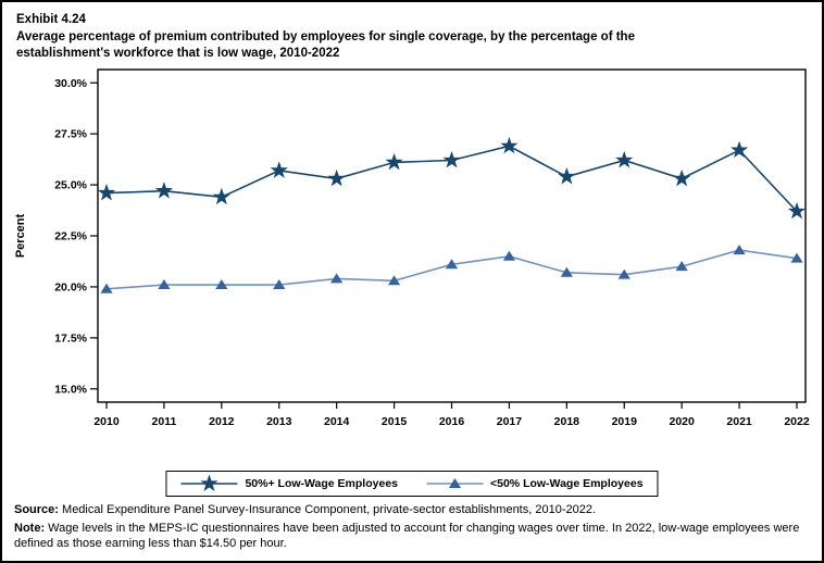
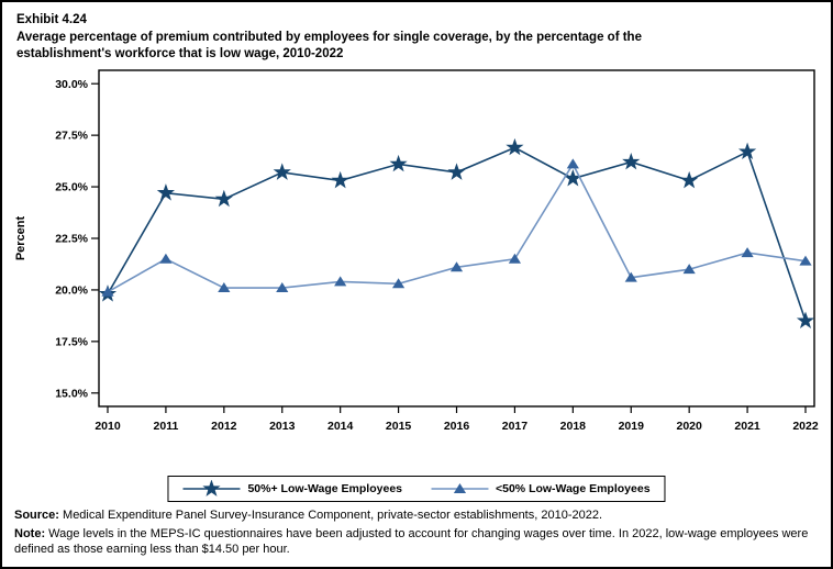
50%+ Low-Wage Employees/2010: 24.6% -> 19.8%
<50% Low-Wage Employees/2011: 20.1% -> 21.5%
50%+ Low-Wage Employees/2016: 26.2% -> 25.7%
<50% Low-Wage Employees/2018: 20.7% -> 26.1%
50%+ Low-Wage Employees/2022: 23.7% -> 18.5%
